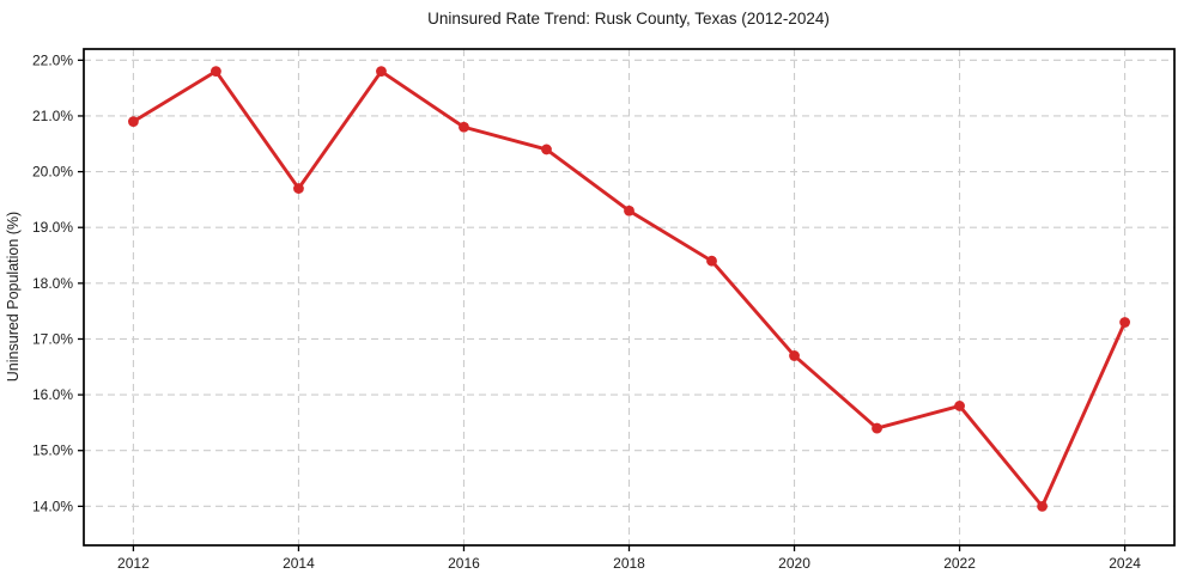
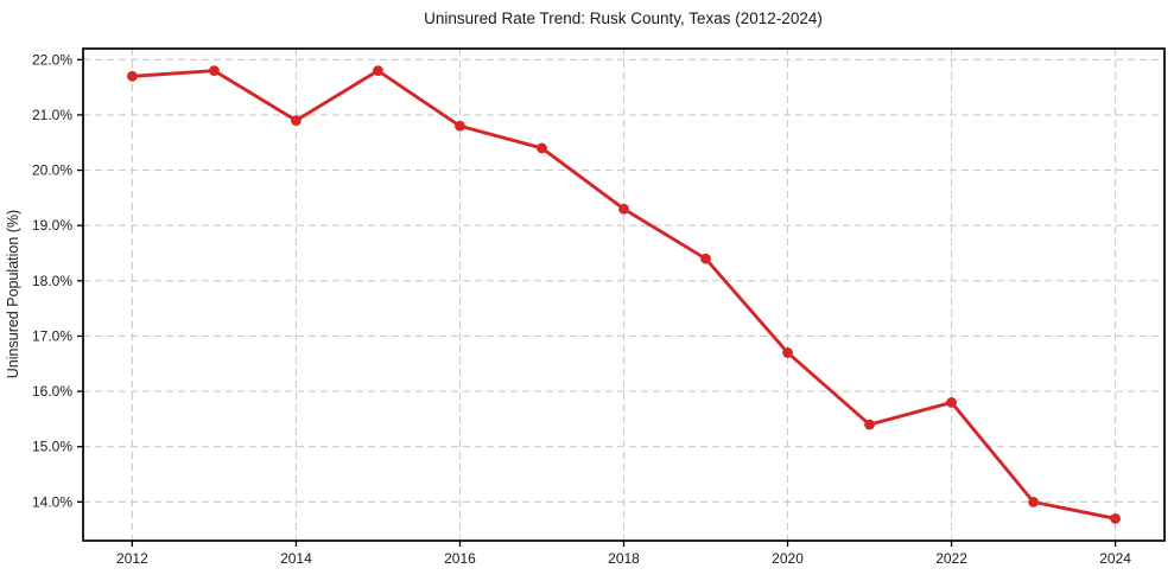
2012: 20.9% -> 21.7%
2014: 19.7% -> 20.9%
2024: 17.3% -> 13.7%
